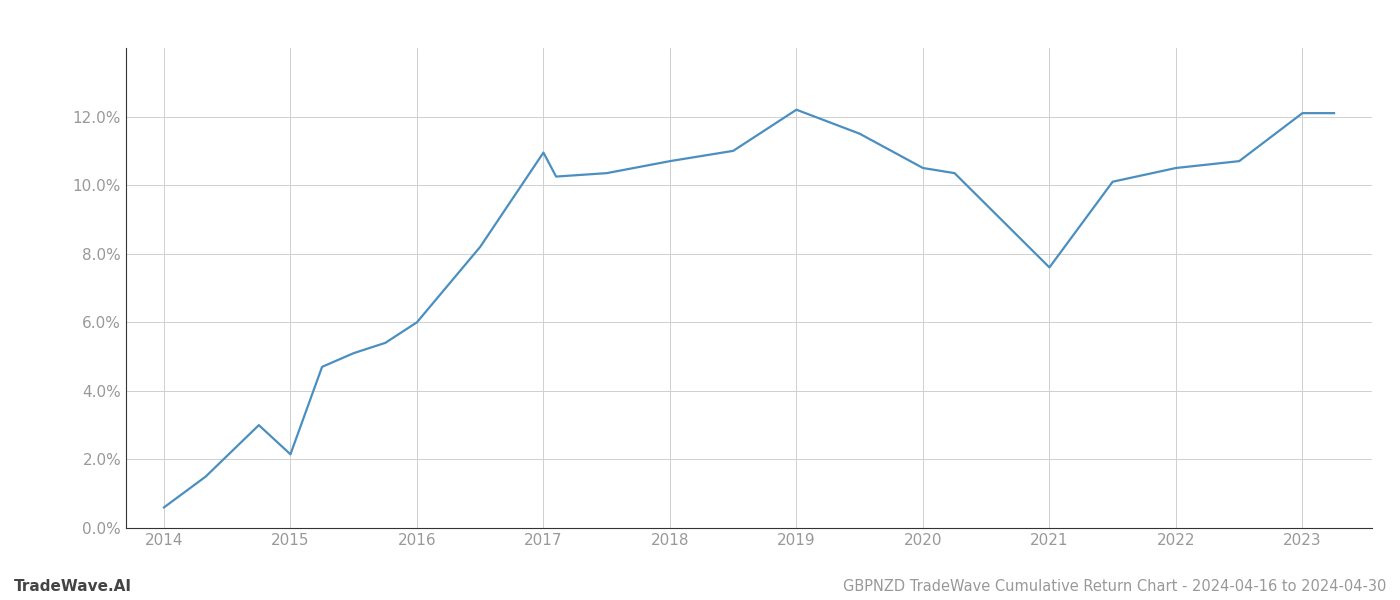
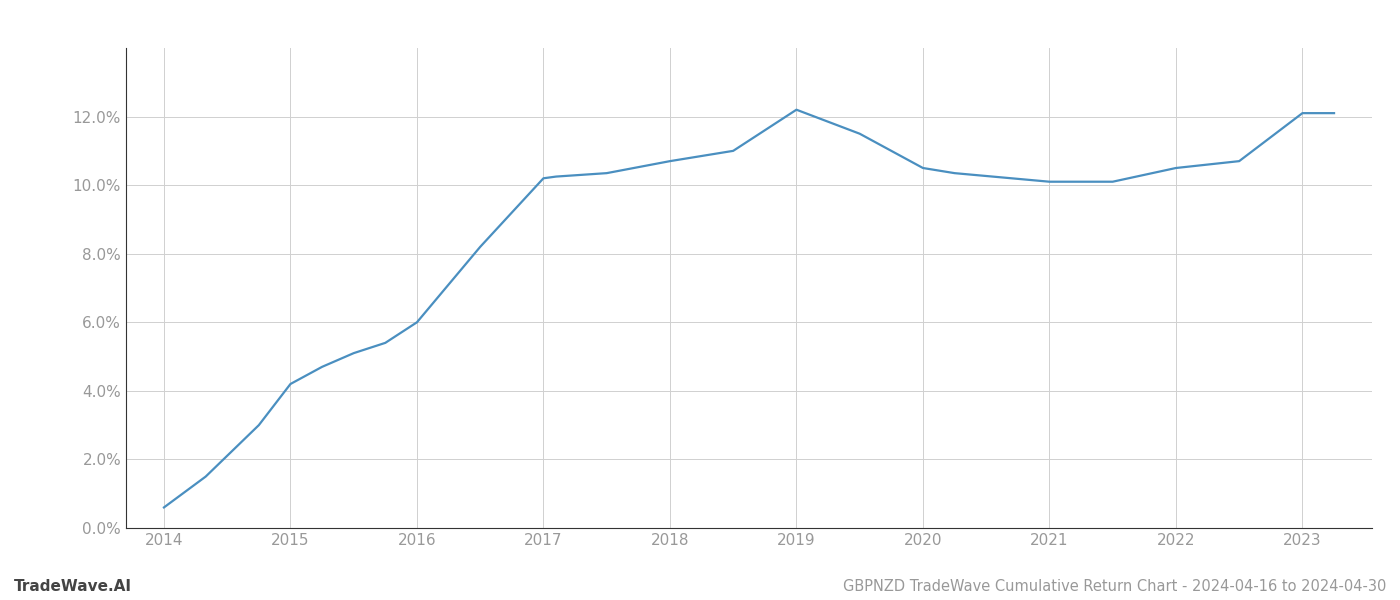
2015: 2.15% -> 4.20%
2017: 10.95% -> 10.20%
2021: 7.60% -> 10.10%
